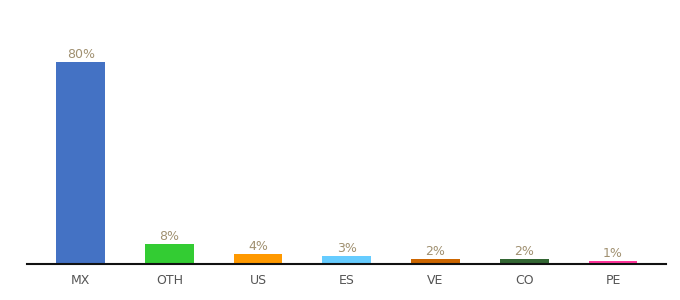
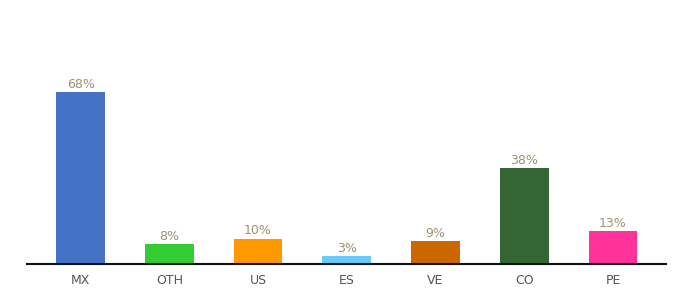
MX: 80% -> 68%
US: 4% -> 10%
VE: 2% -> 9%
CO: 2% -> 38%
PE: 1% -> 13%
